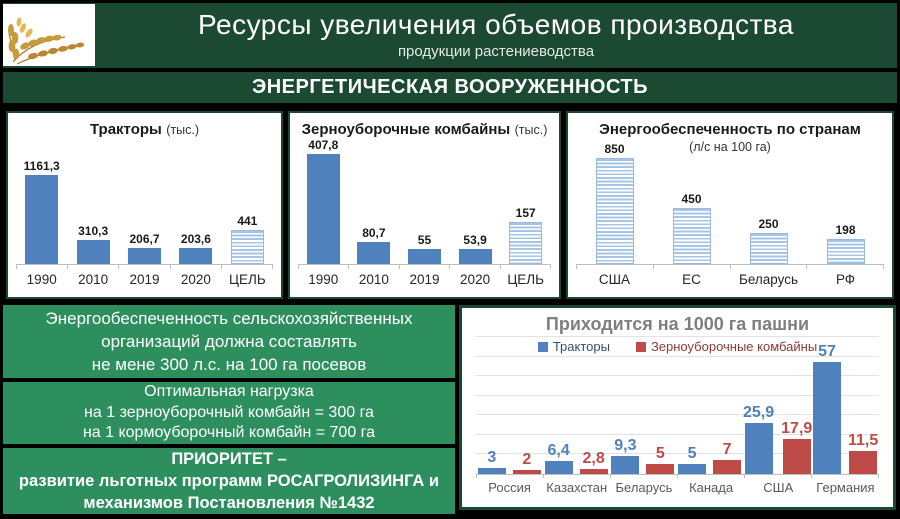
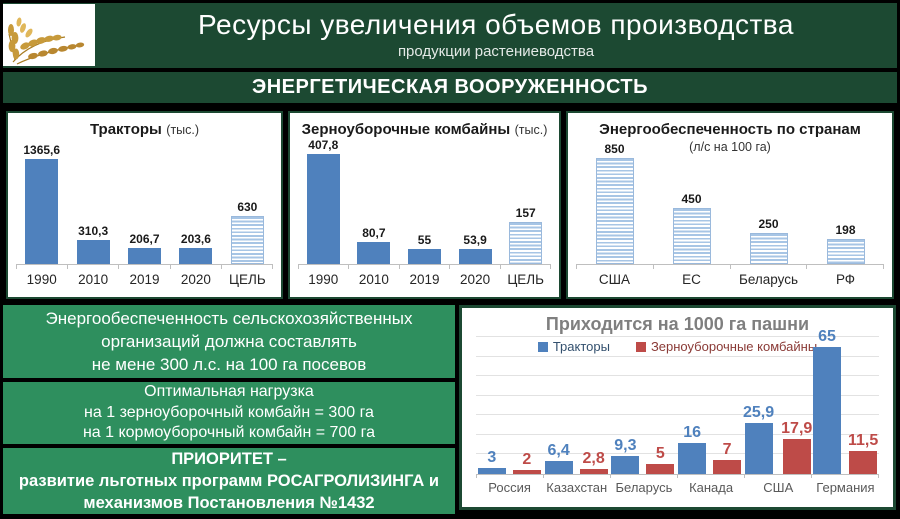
Тракторы/1990: 1161,3 -> 1365,6
Тракторы/ЦЕЛЬ: 441 -> 630
Приходится на 1000 га пашни/Тракторы/Канада: 5 -> 16
Приходится на 1000 га пашни/Тракторы/Германия: 57 -> 65
